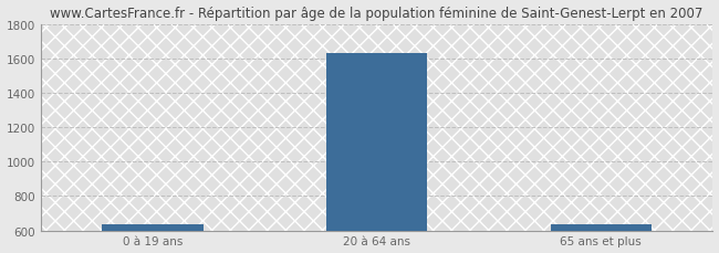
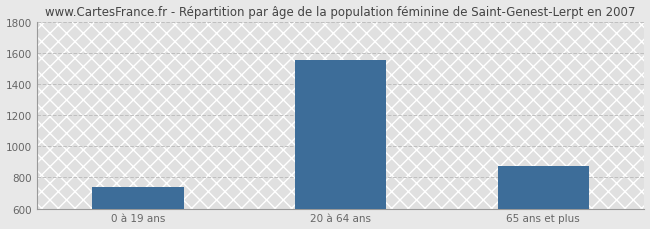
0 à 19 ans: 640 -> 740
20 à 64 ans: 1630 -> 1550
65 ans et plus: 640 -> 870
